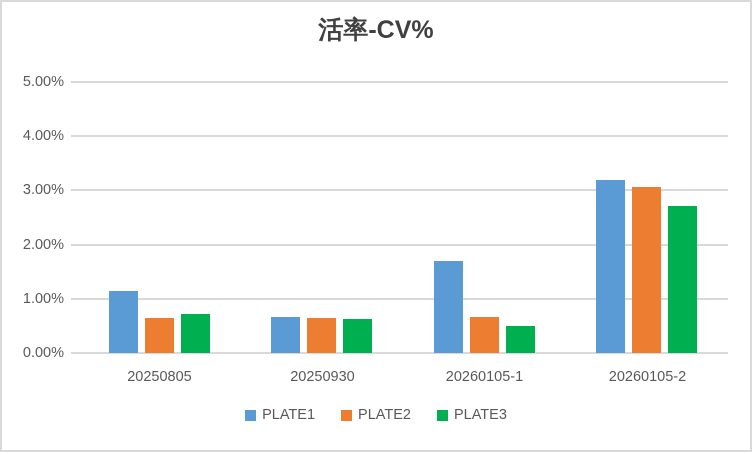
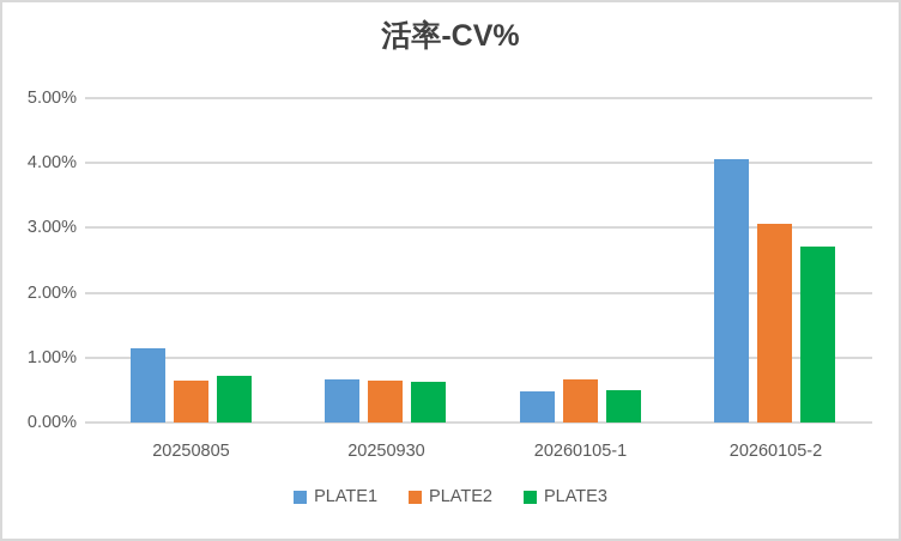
PLATE1/20260105-1: 1.7% -> 0.5%
PLATE1/20260105-2: 3.2% -> 4.0%
